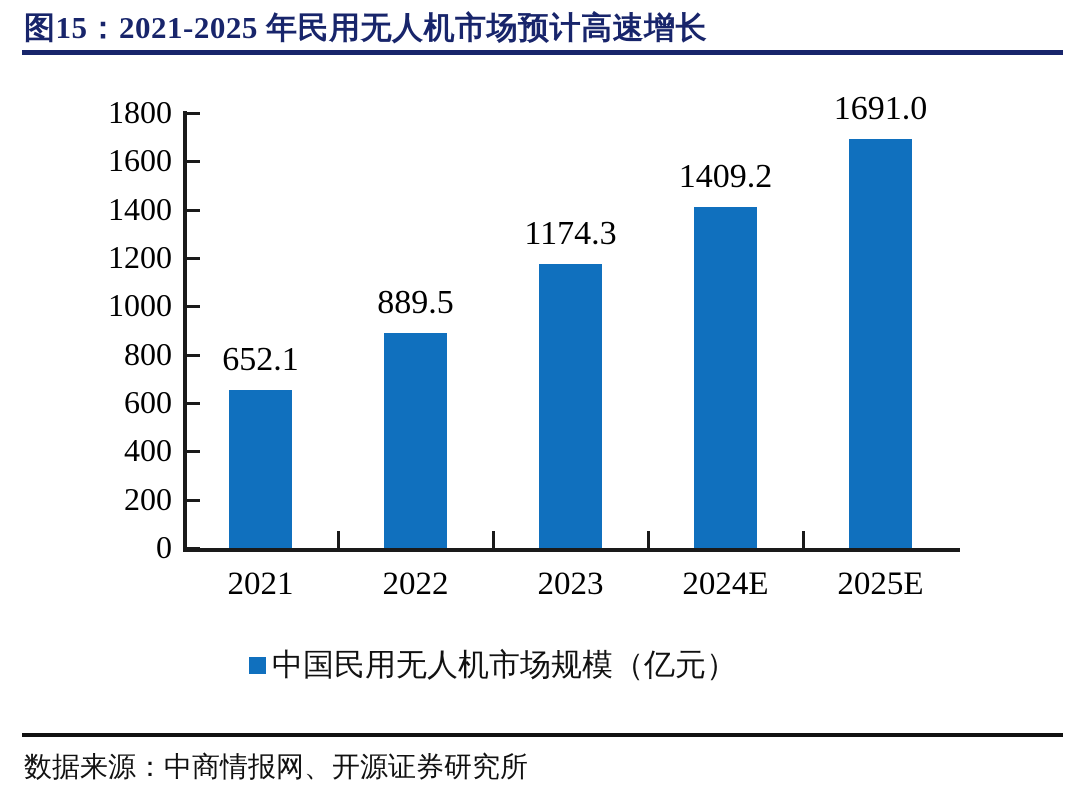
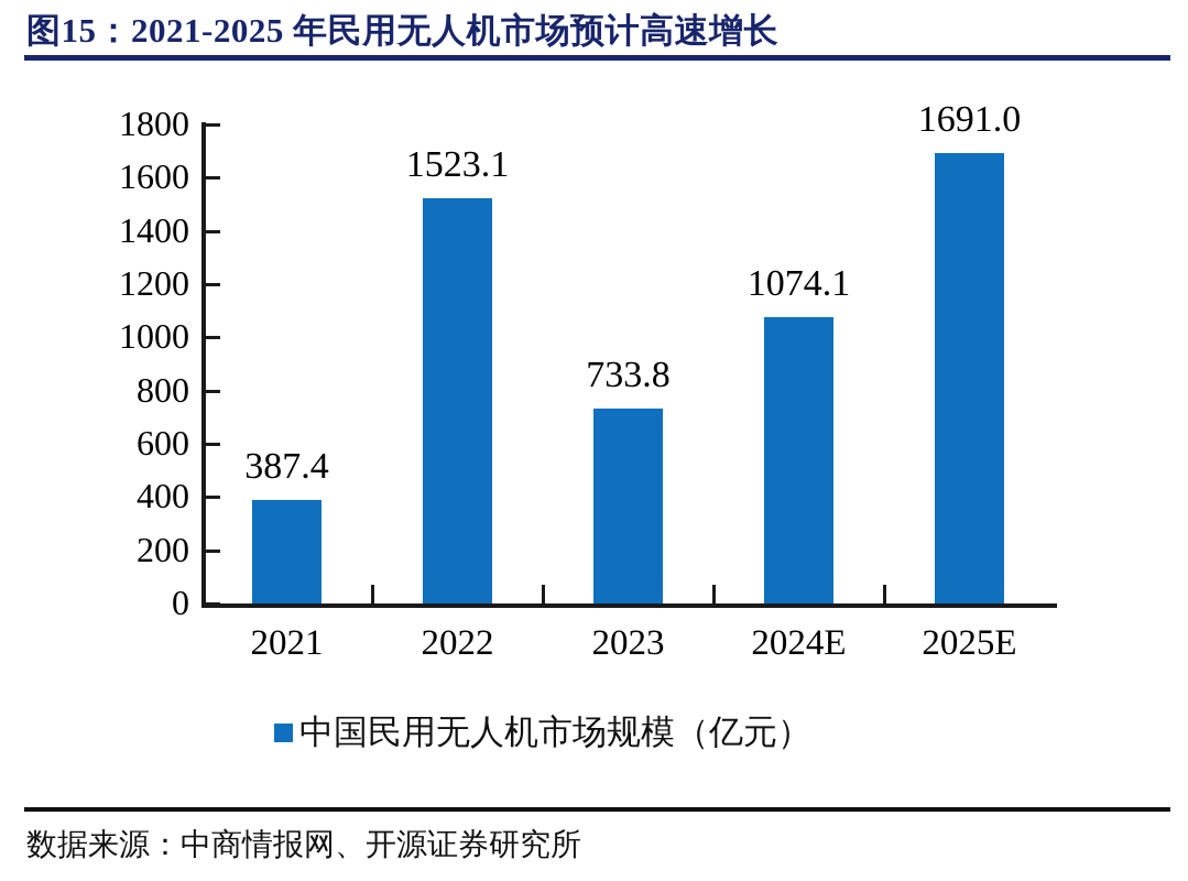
2021: 652.1 -> 387.4
2022: 889.5 -> 1523.1
2023: 1174.3 -> 733.8
2024E: 1409.2 -> 1074.1
